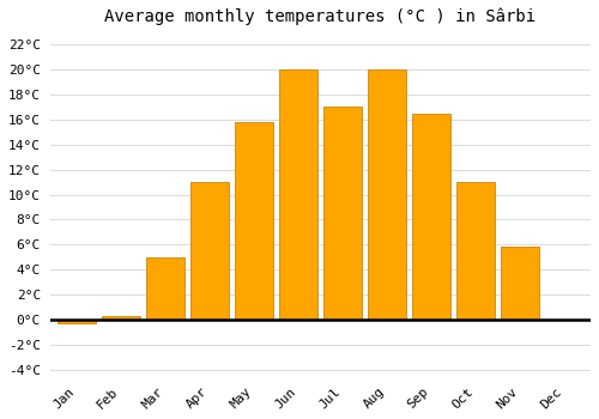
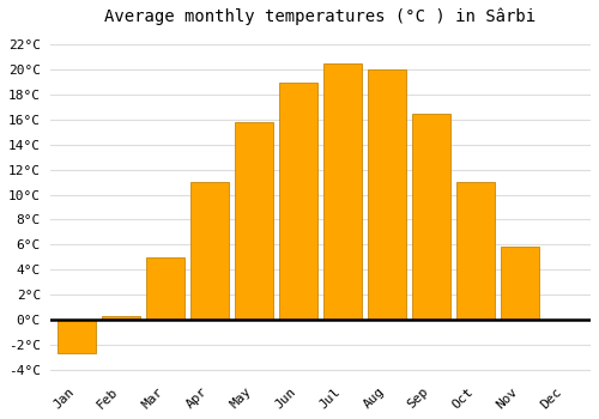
Jan: -0.3°C -> -2.7°C
Jun: 20.0°C -> 19.0°C
Jul: 17.0°C -> 20.5°C
